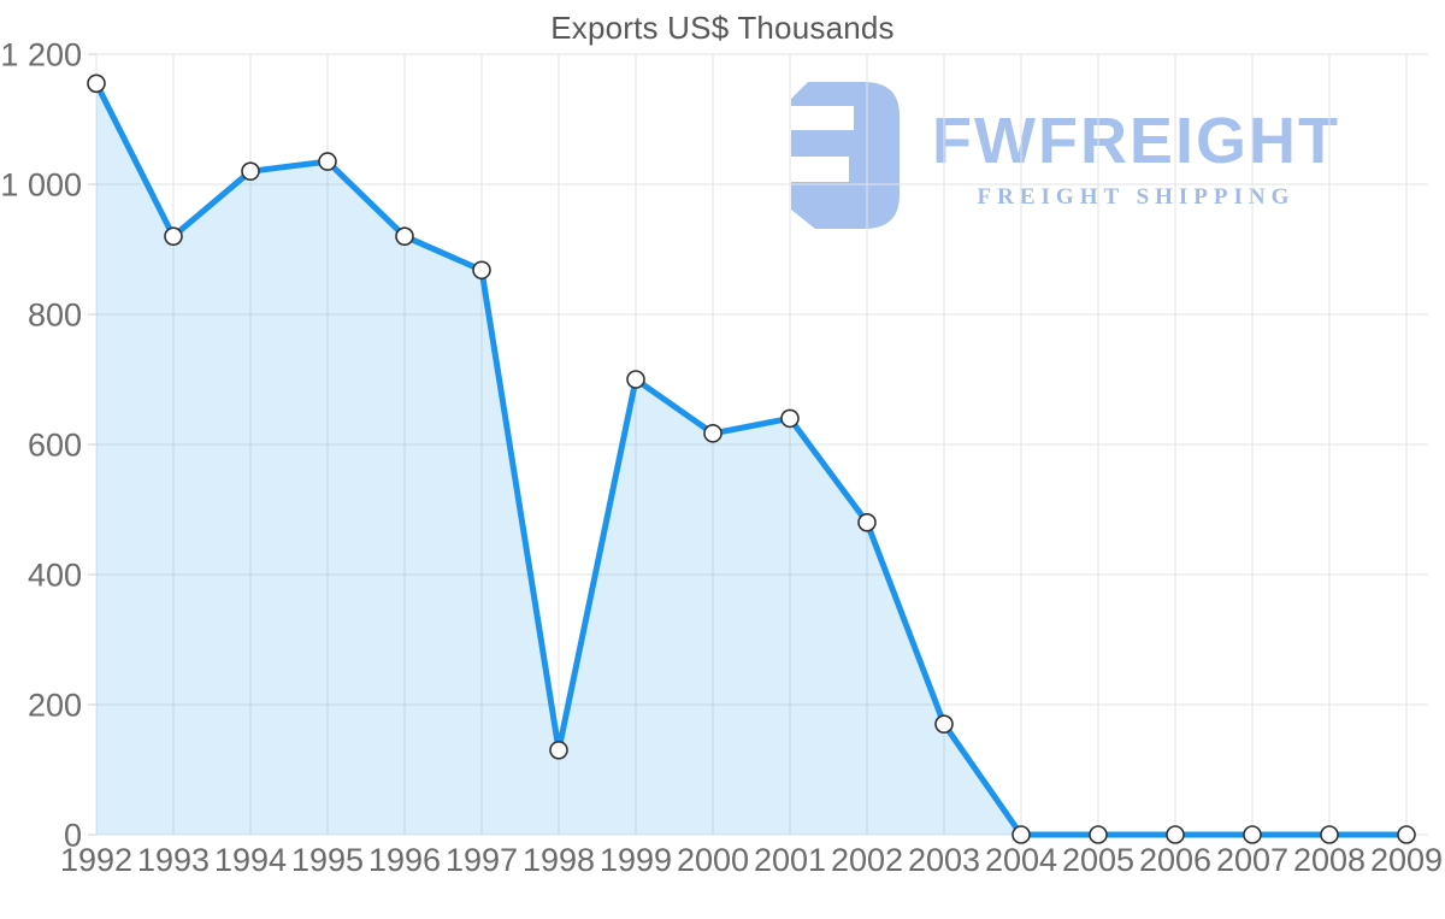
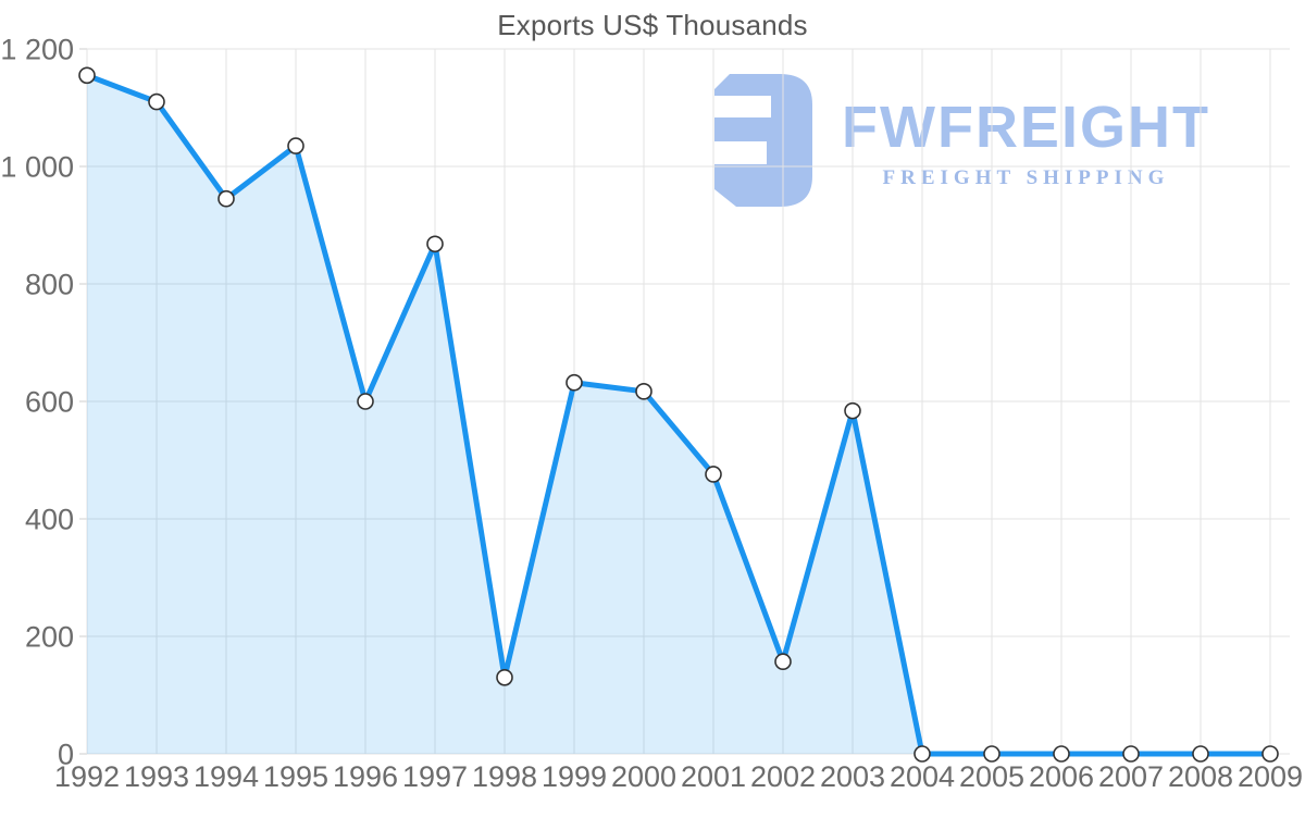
1993: 920 -> 1110
1994: 1020 -> 940
1996: 920 -> 600
1999: 700 -> 630
2001: 640 -> 480
2002: 480 -> 160
2003: 170 -> 580
